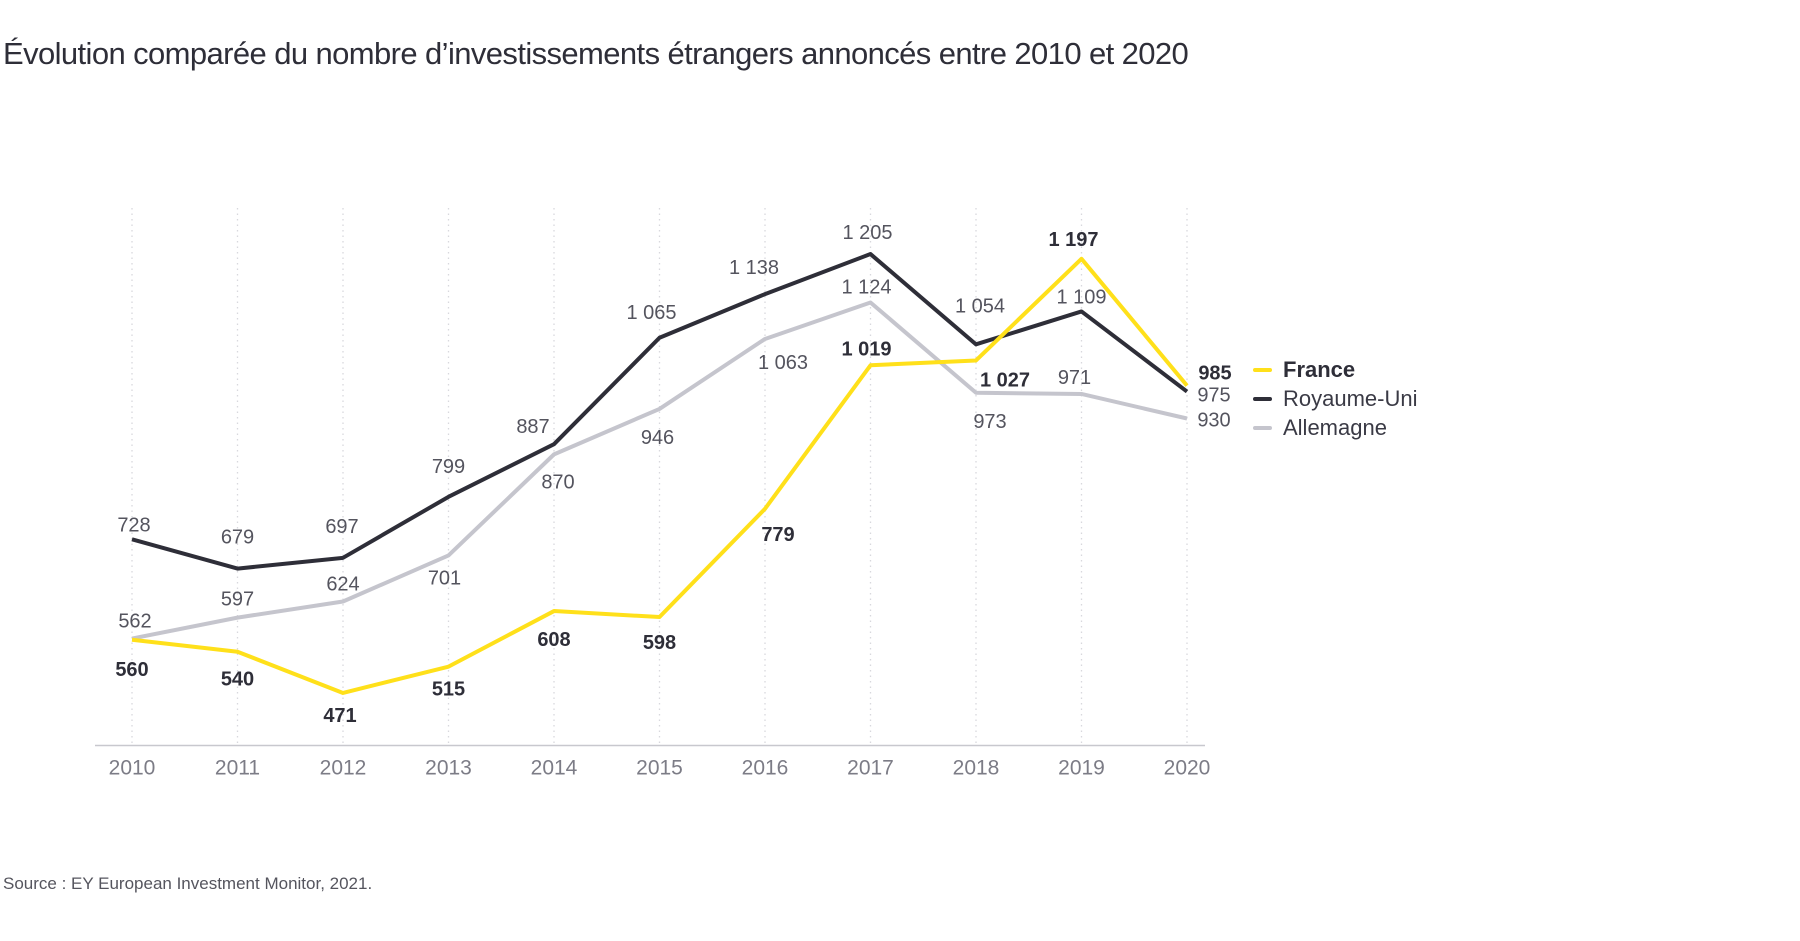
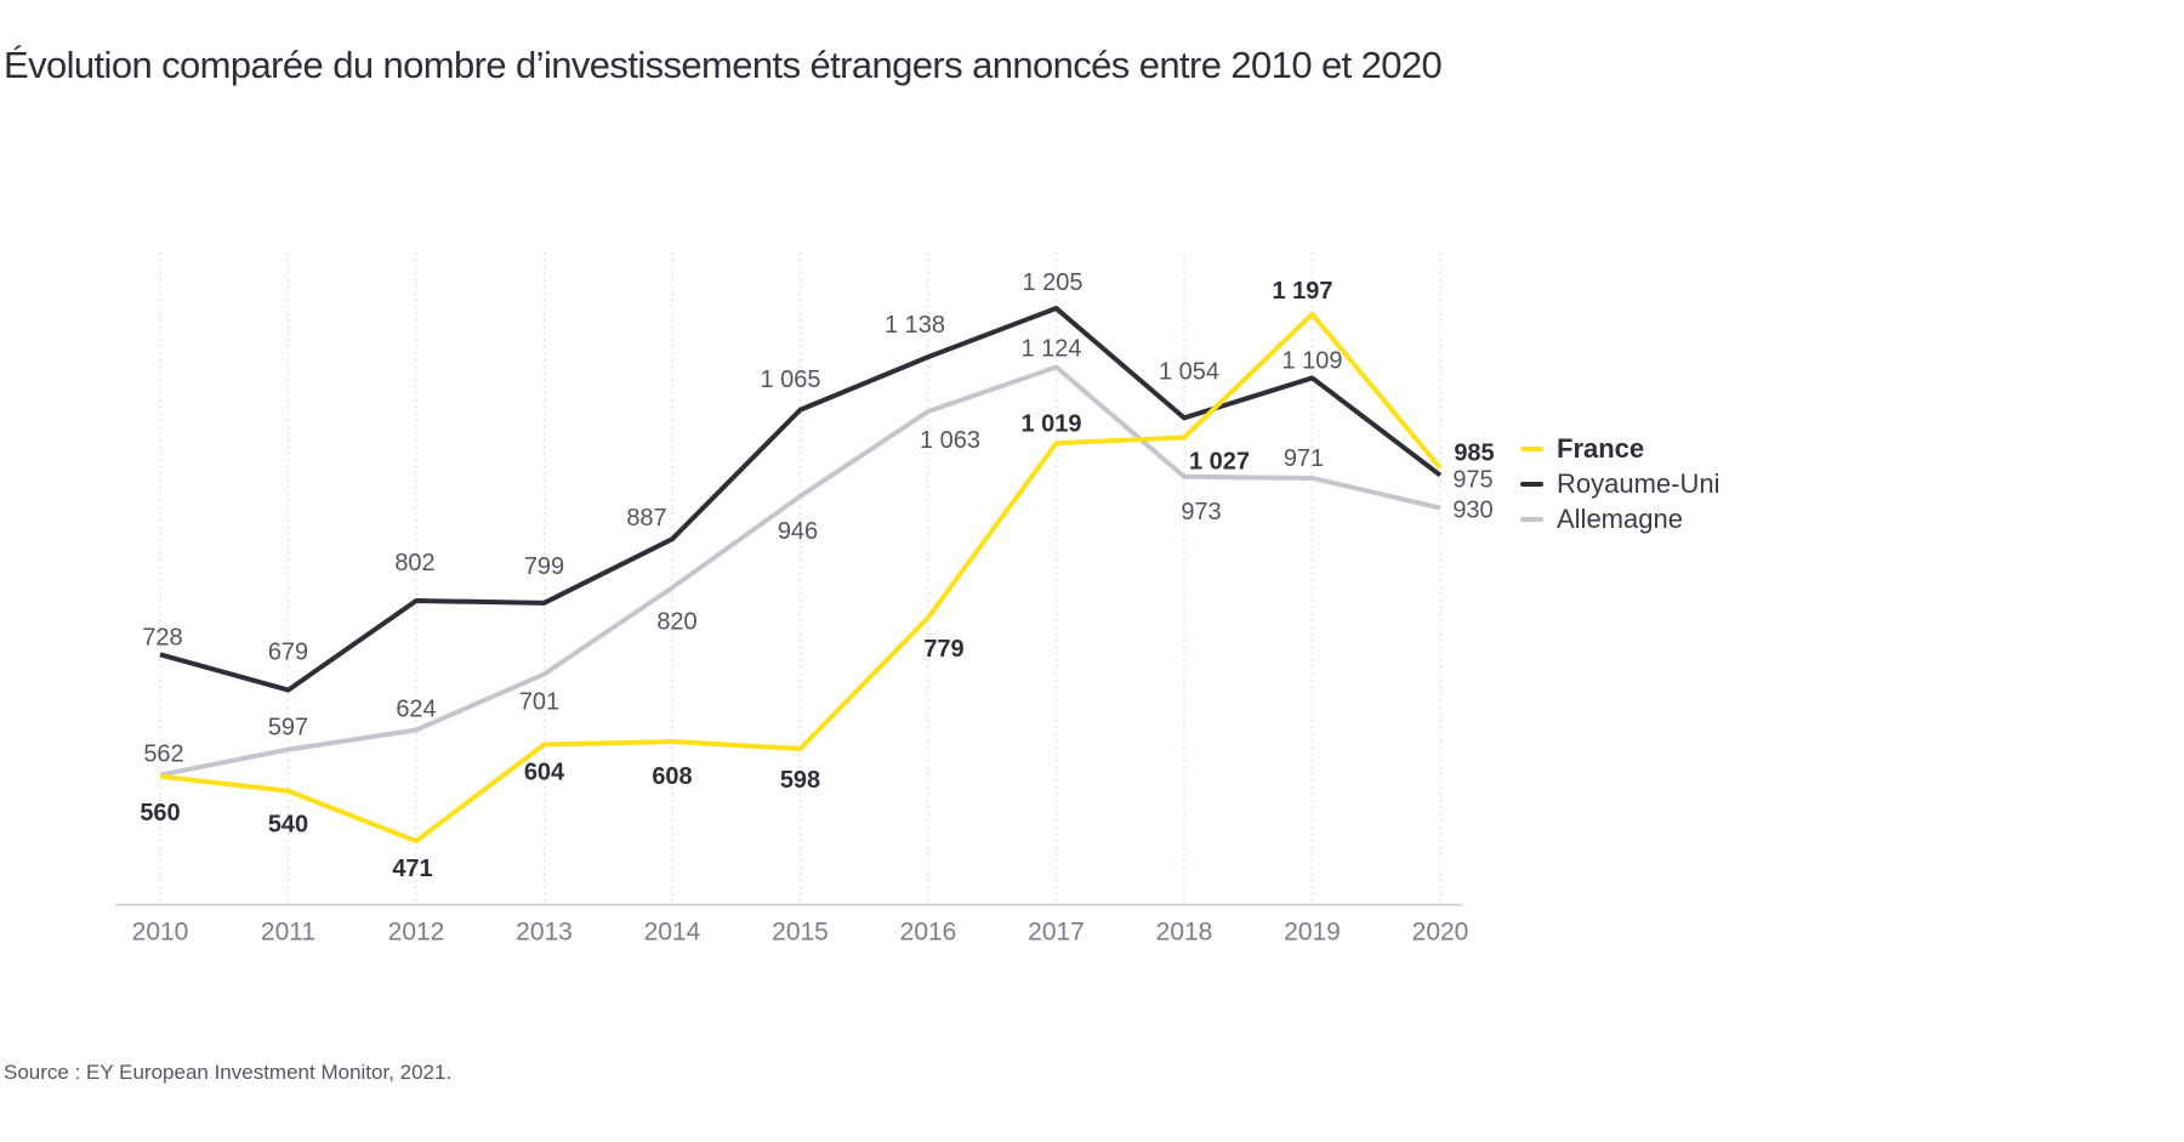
Royaume-Uni/2012: 697 -> 802
France/2013: 515 -> 604
Allemagne/2014: 870 -> 820
